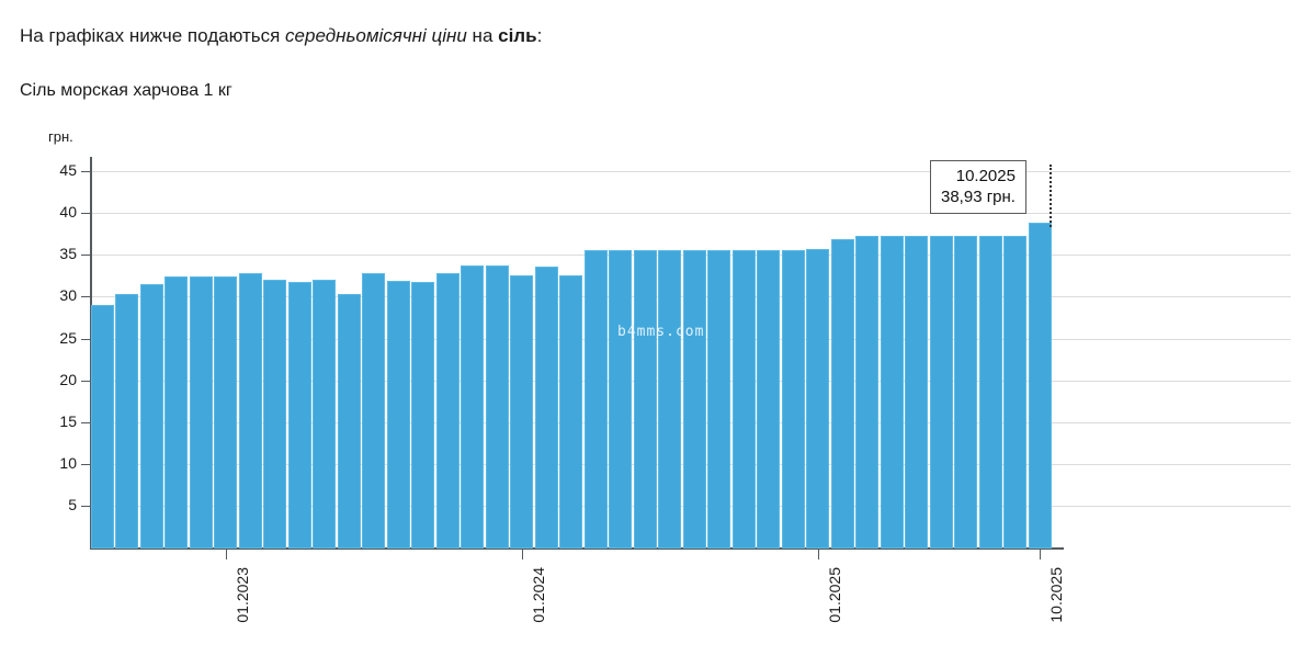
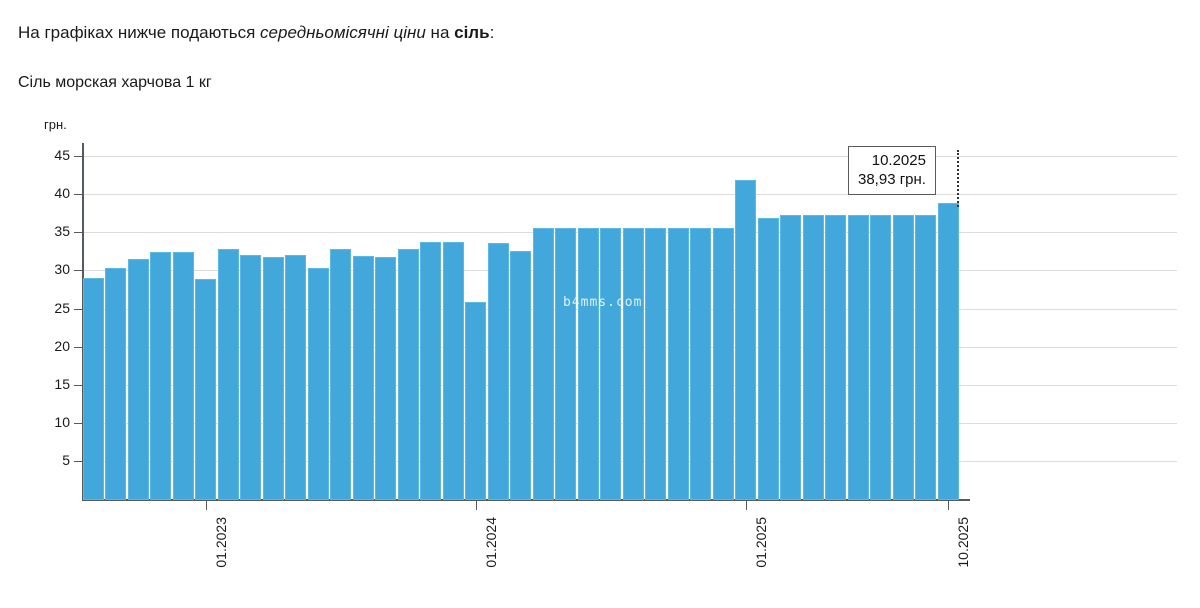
01.2023: 33 -> 29
01.2024: 33 -> 26
01.2025: 36 -> 42
